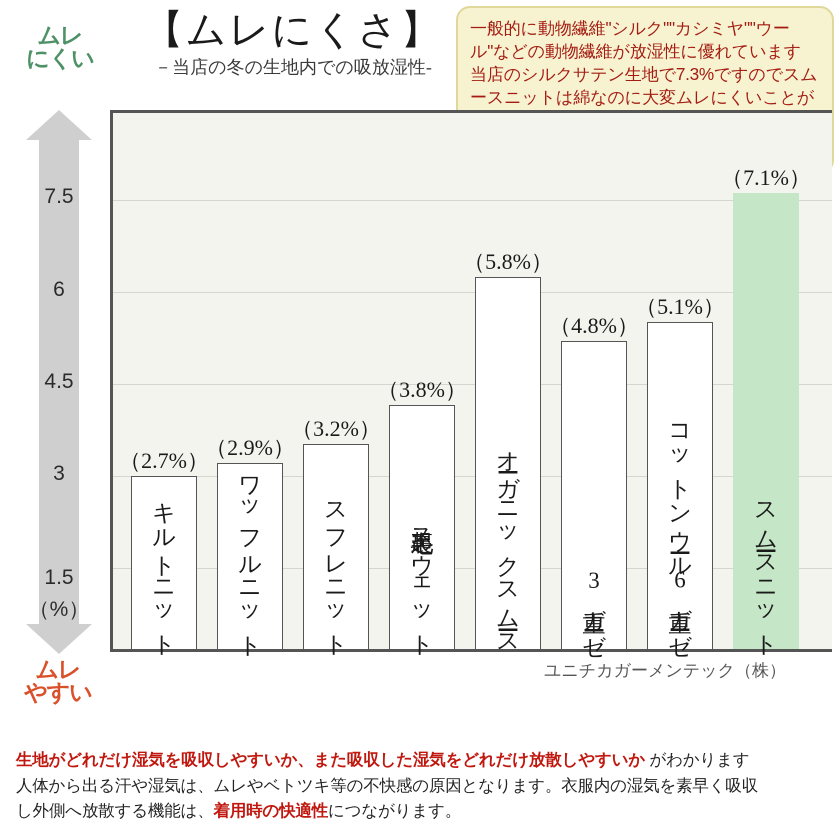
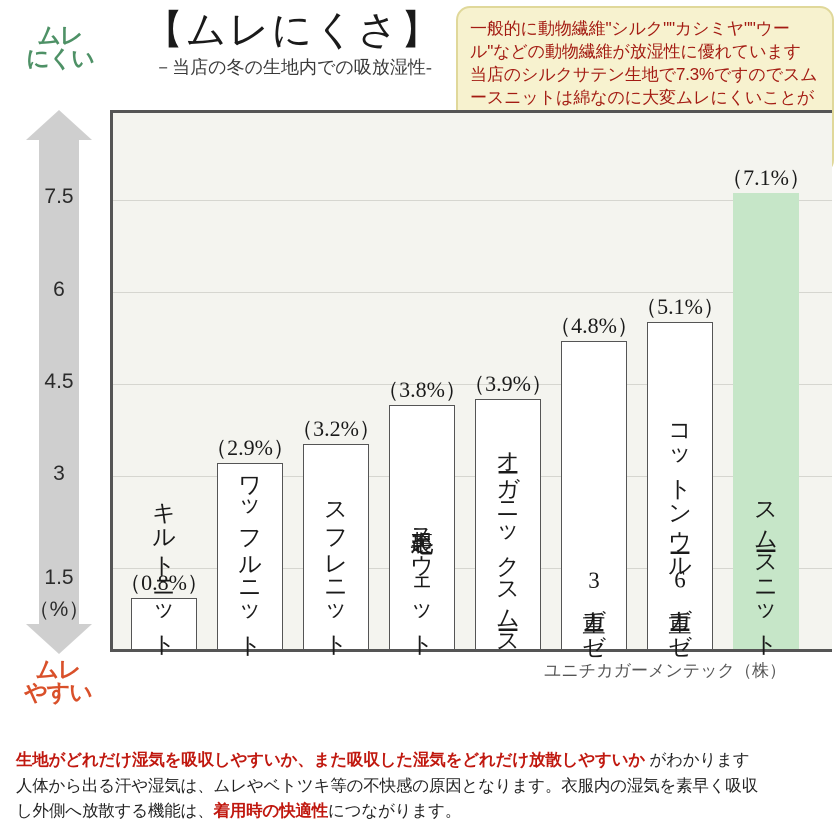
キルトニット: 2.7 -> 0.8
オーガニックスムース: 5.8 -> 3.9
